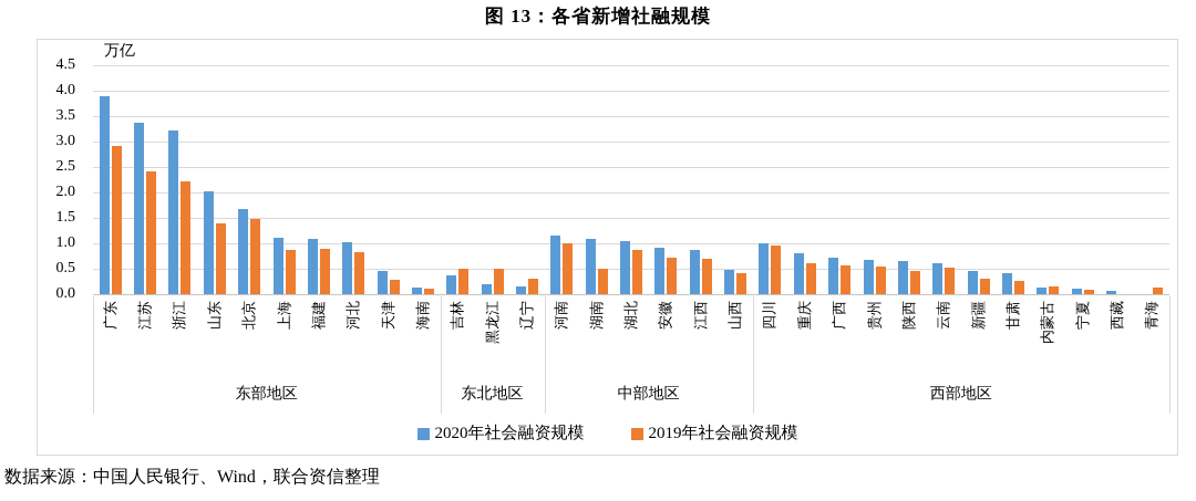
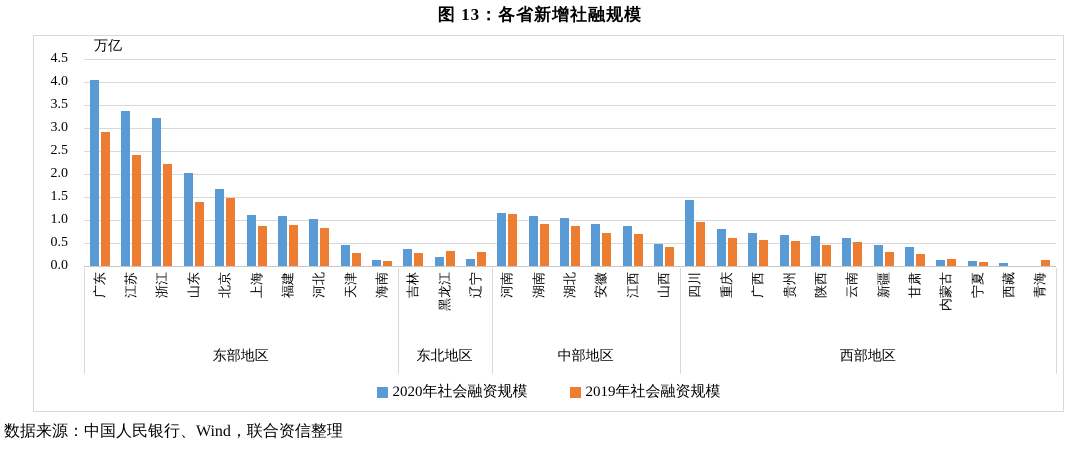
2020年社会融资规模/广东: 3.9 -> 4.0
2019年社会融资规模/吉林: 0.5 -> 0.3
2019年社会融资规模/黑龙江: 0.5 -> 0.3
2019年社会融资规模/河南: 1.0 -> 1.1
2019年社会融资规模/湖南: 0.5 -> 0.9
2020年社会融资规模/四川: 1.0 -> 1.4
